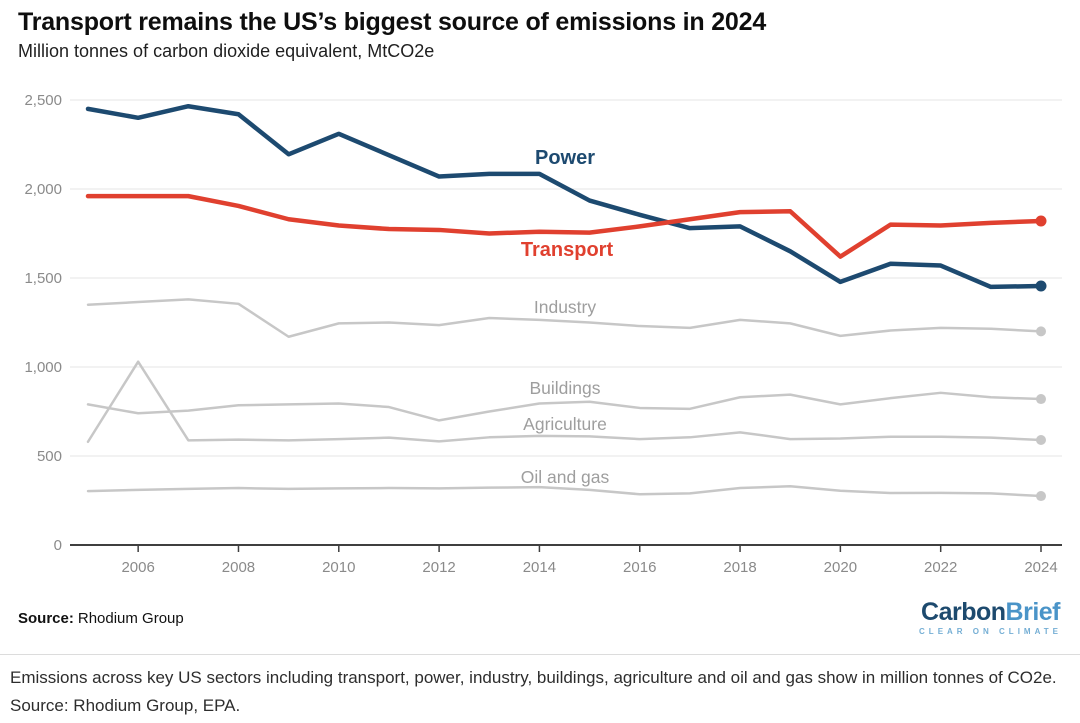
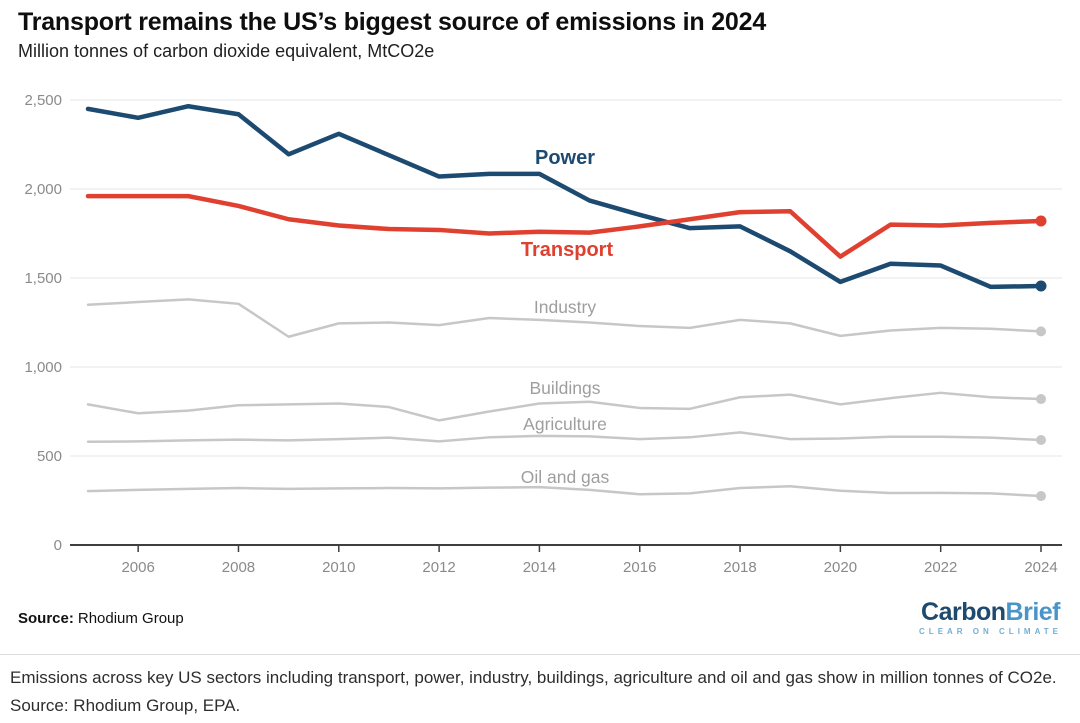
Agriculture/2006: 1030 -> 580
